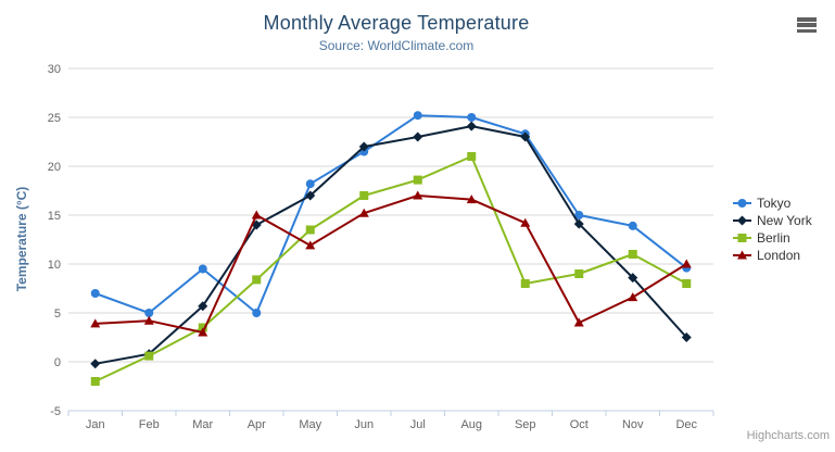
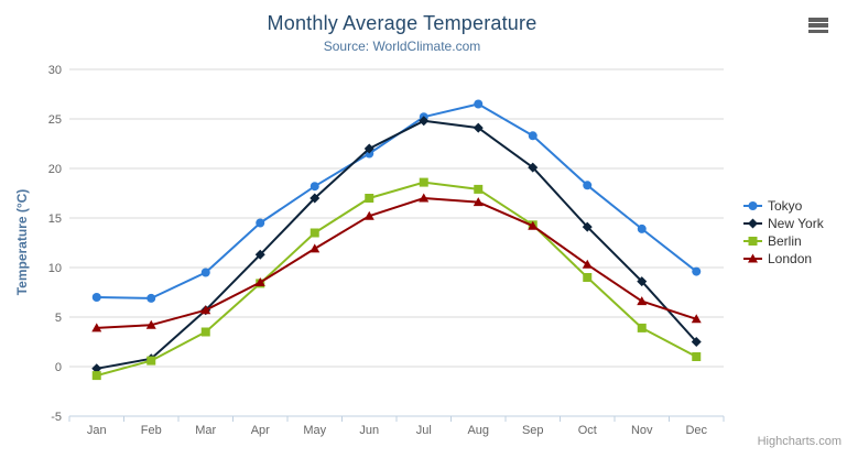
Berlin/Jan: -2 -> -1
Tokyo/Feb: 5 -> 7
London/Mar: 3 -> 6
Tokyo/Apr: 5 -> 14
New York/Apr: 14 -> 11
London/Apr: 15 -> 8
New York/Jul: 23 -> 25
Tokyo/Aug: 25 -> 26
Berlin/Aug: 21 -> 18
New York/Sep: 23 -> 20
Berlin/Sep: 8 -> 14
Tokyo/Oct: 15 -> 18
London/Oct: 4 -> 10
Berlin/Nov: 11 -> 4
Berlin/Dec: 8 -> 1
London/Dec: 10 -> 5
